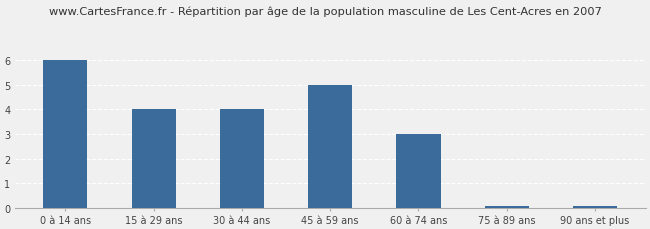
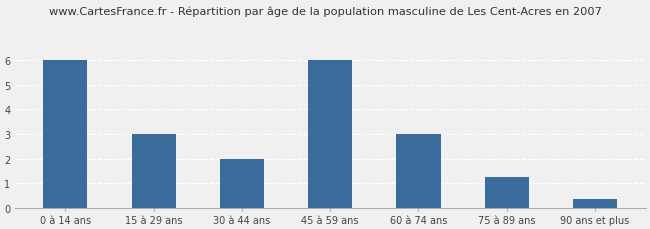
15 à 29 ans: 4.00 -> 3.00
30 à 44 ans: 4.00 -> 2.00
45 à 59 ans: 5.00 -> 6.00
75 à 89 ans: 0.07 -> 1.25
90 ans et plus: 0.07 -> 0.35
